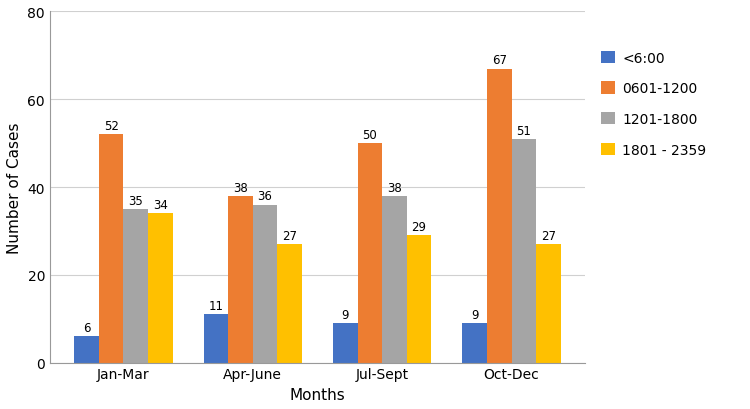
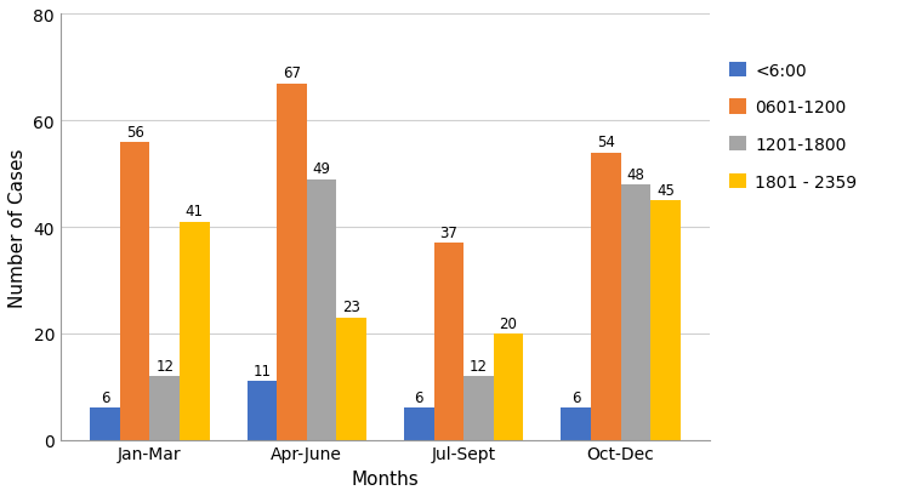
0601-1200/Jan-Mar: 52 -> 56
1201-1800/Jan-Mar: 35 -> 12
1801 - 2359/Jan-Mar: 34 -> 41
0601-1200/Apr-June: 38 -> 67
1201-1800/Apr-June: 36 -> 49
1801 - 2359/Apr-June: 27 -> 23
<6:00/Jul-Sept: 9 -> 6
0601-1200/Jul-Sept: 50 -> 37
1201-1800/Jul-Sept: 38 -> 12
1801 - 2359/Jul-Sept: 29 -> 20
<6:00/Oct-Dec: 9 -> 6
0601-1200/Oct-Dec: 67 -> 54
1201-1800/Oct-Dec: 51 -> 48
1801 - 2359/Oct-Dec: 27 -> 45
